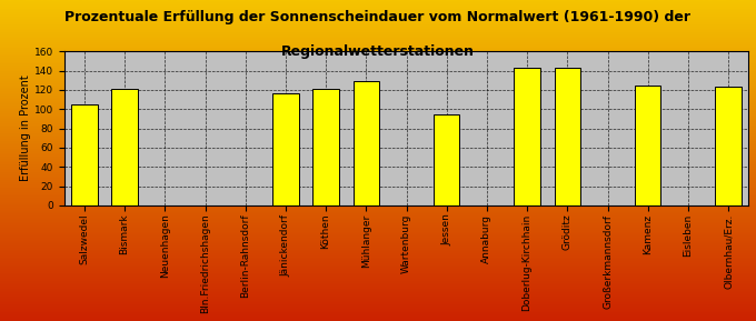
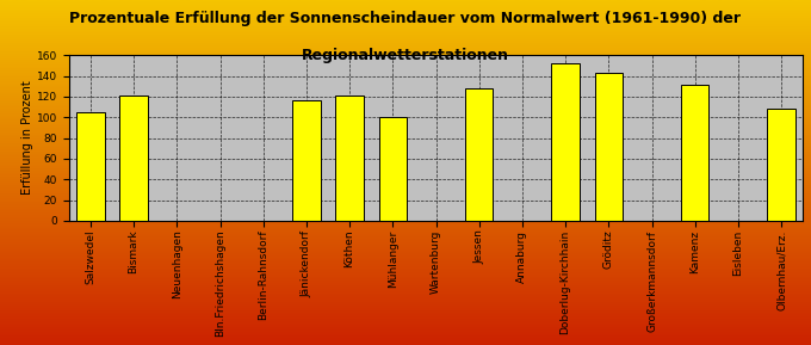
Mühlanger: 129 -> 100
Jessen: 94 -> 128
Doberlug-Kirchhain: 143 -> 152
Kamenz: 124 -> 132
Olbernhau/Erz.: 123 -> 108
